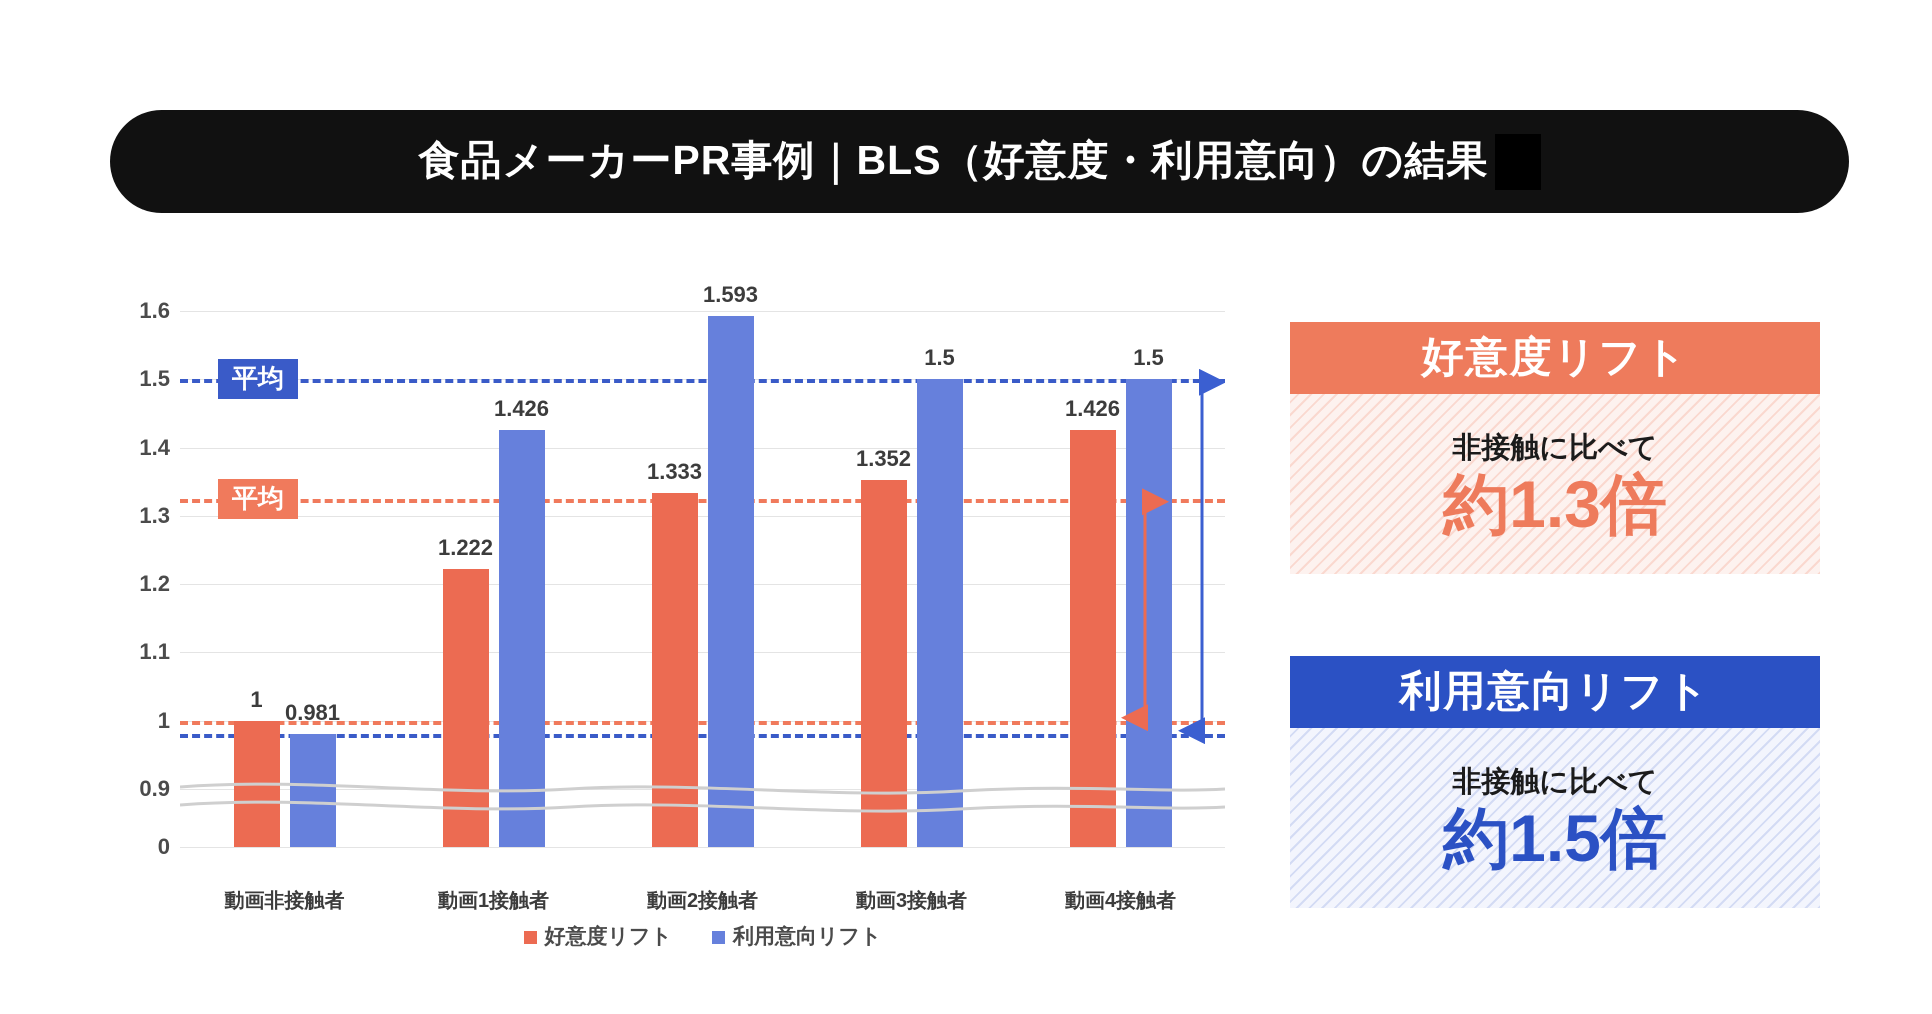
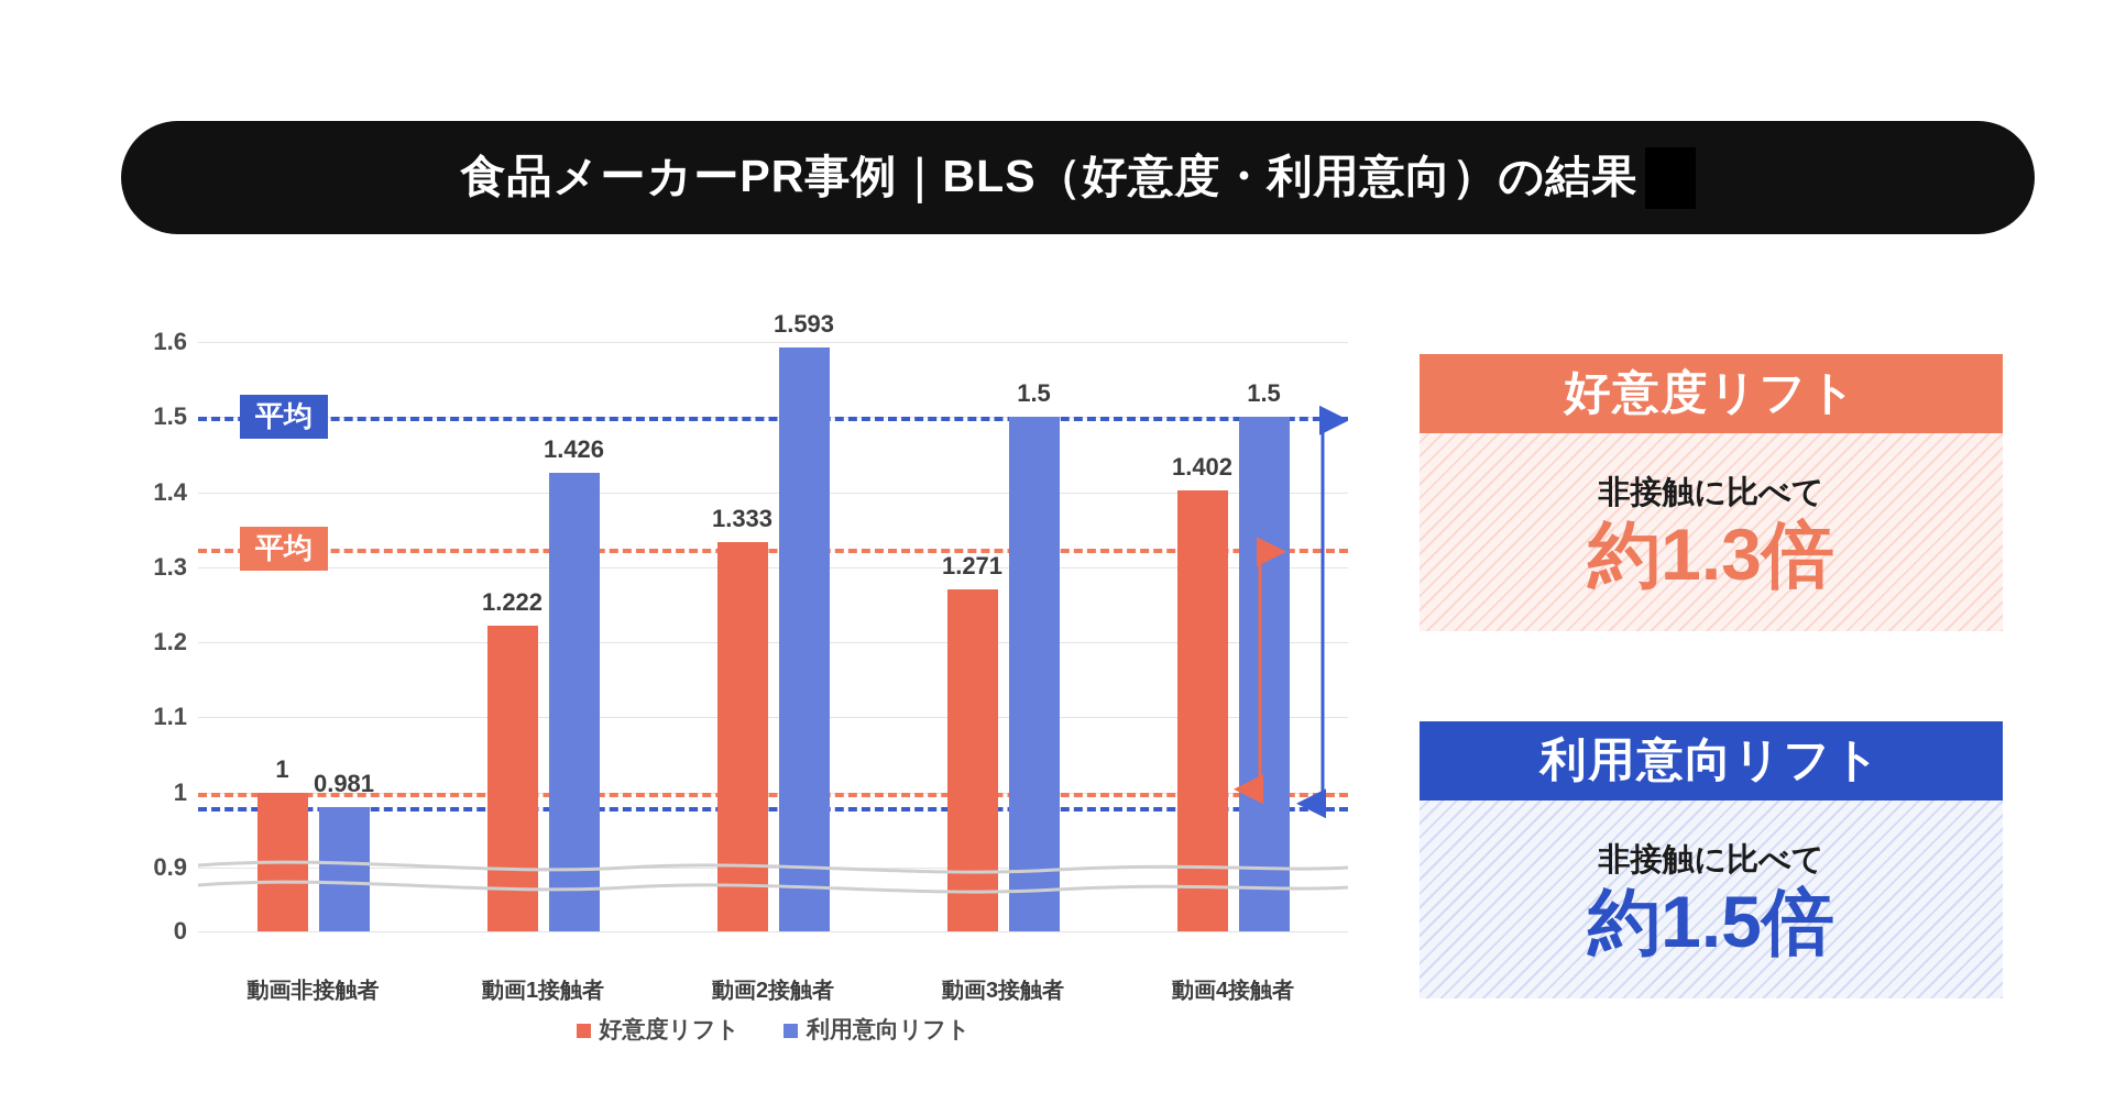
好意度リフト/動画3接触者: 1.352 -> 1.271
好意度リフト/動画4接触者: 1.426 -> 1.402
